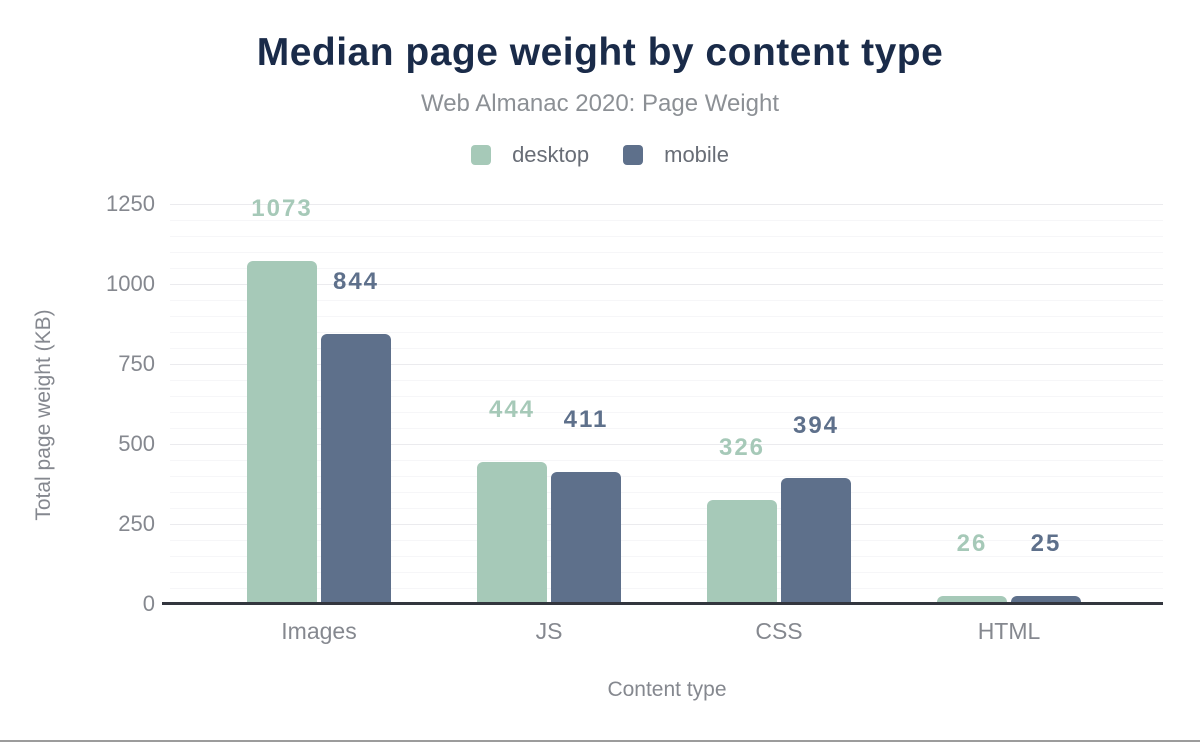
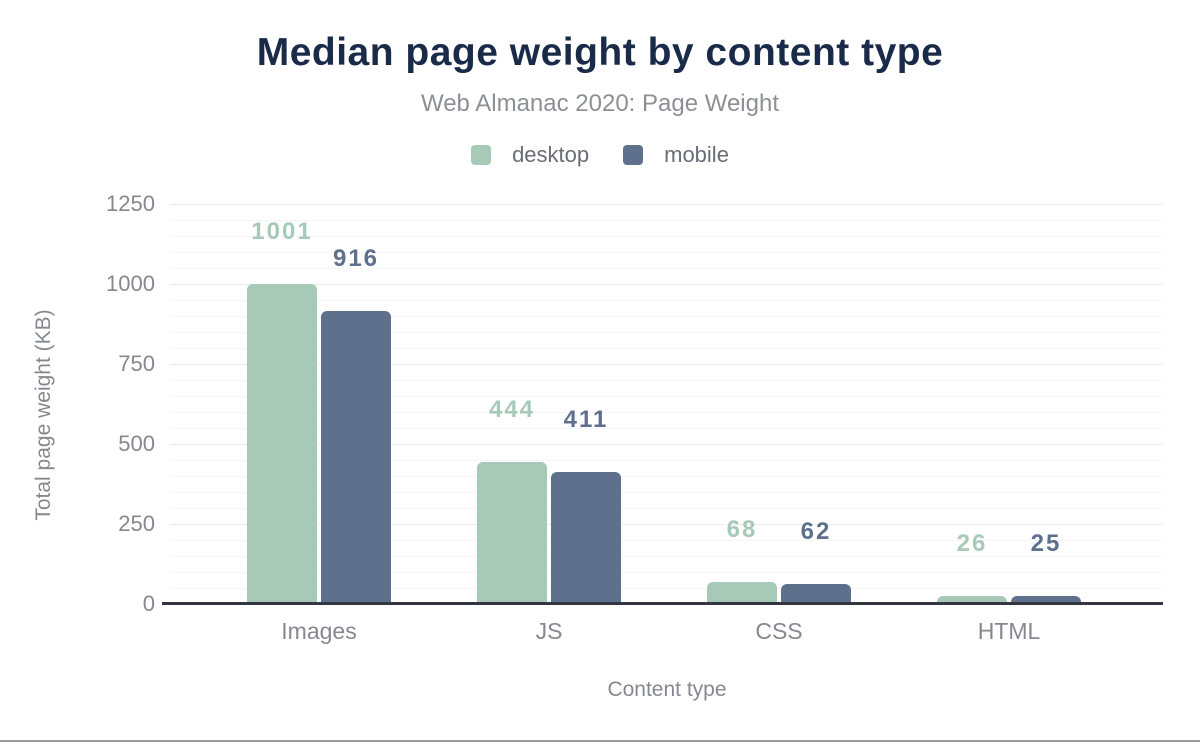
desktop/Images: 1073 -> 1001
mobile/Images: 844 -> 916
desktop/CSS: 326 -> 68
mobile/CSS: 394 -> 62
